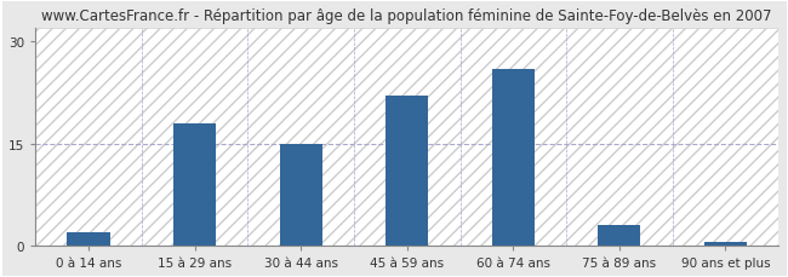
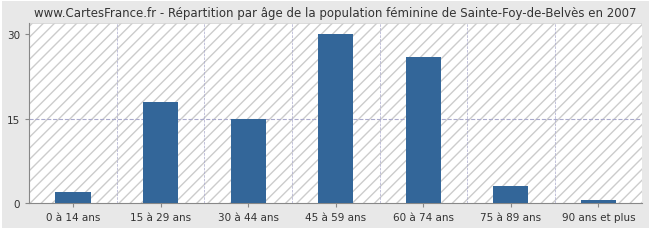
45 à 59 ans: 22.0 -> 30.0
